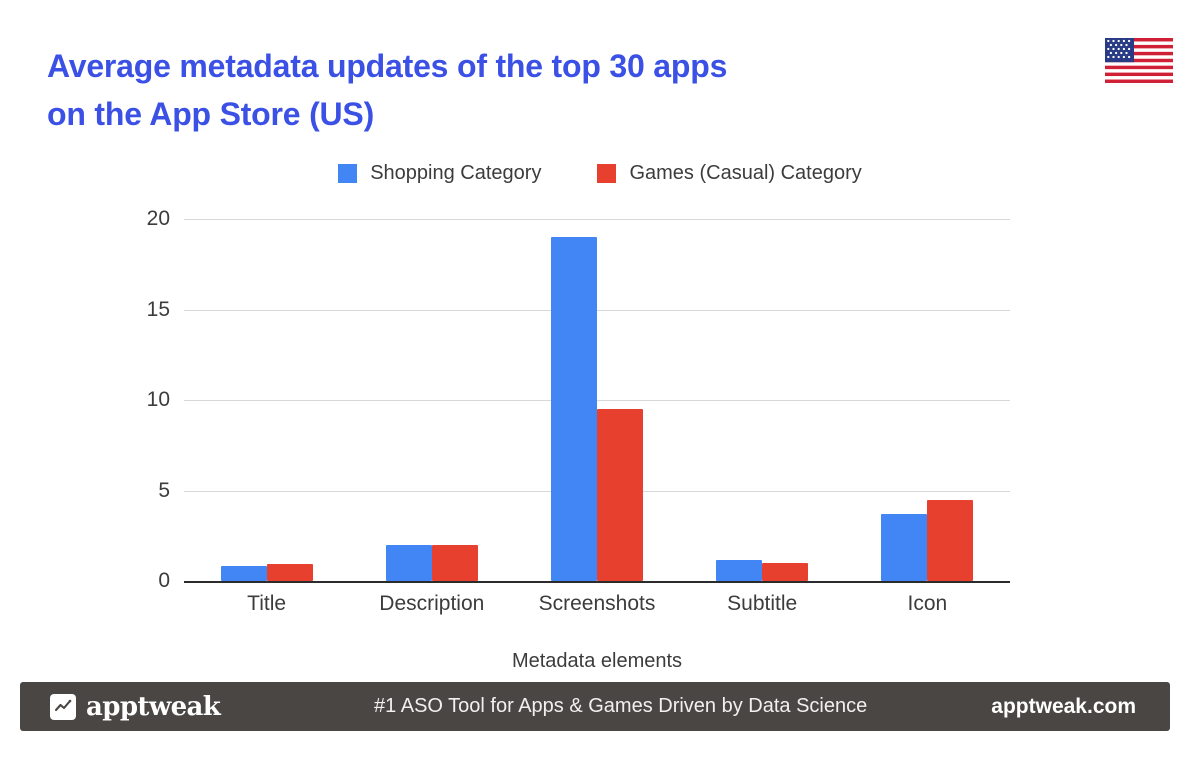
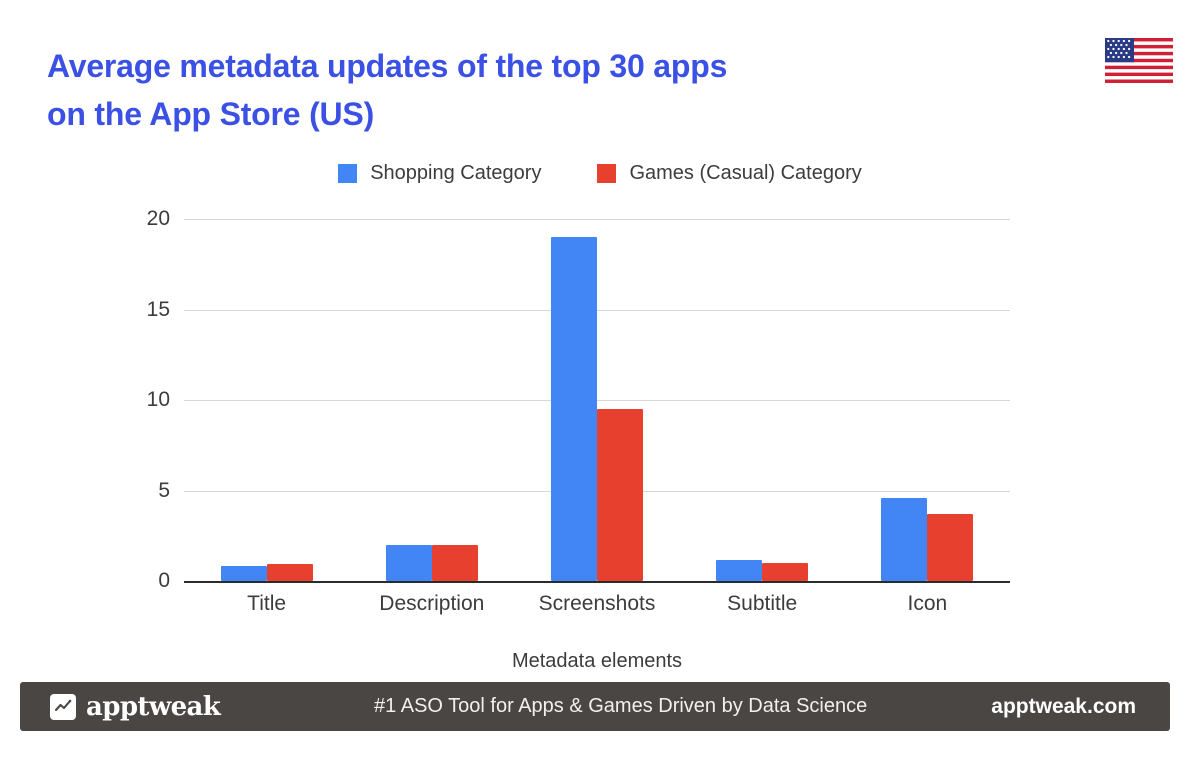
Shopping Category/Icon: 3.7 -> 4.6
Games (Casual) Category/Icon: 4.5 -> 3.7
